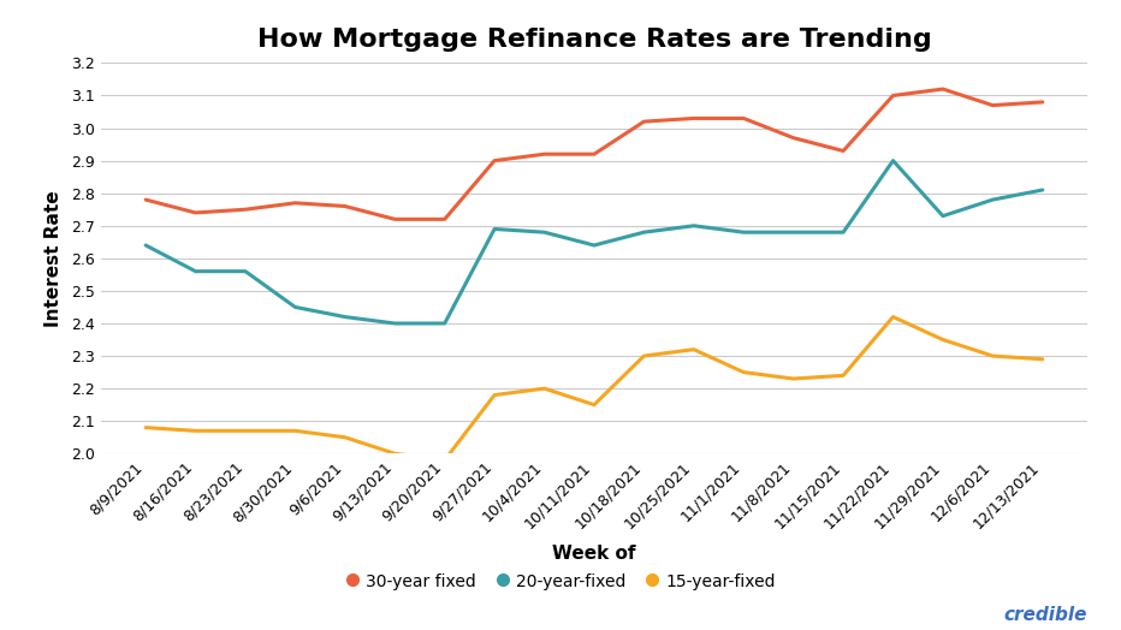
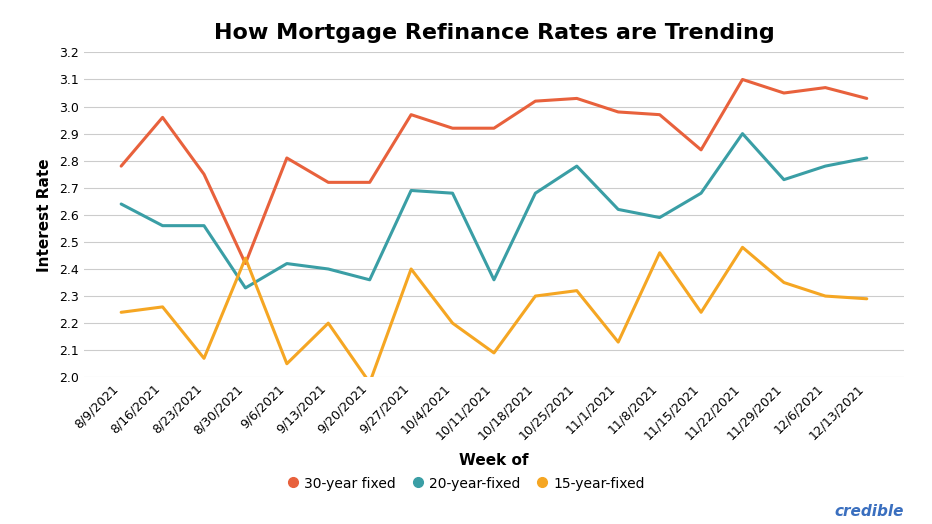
15-year-fixed/8/9/2021: 2.08 -> 2.24
30-year fixed/8/16/2021: 2.74 -> 2.96
15-year-fixed/8/16/2021: 2.07 -> 2.26
30-year fixed/8/30/2021: 2.77 -> 2.42
20-year-fixed/8/30/2021: 2.45 -> 2.33
15-year-fixed/8/30/2021: 2.07 -> 2.44
30-year fixed/9/6/2021: 2.76 -> 2.81
15-year-fixed/9/13/2021: 2.00 -> 2.20
20-year-fixed/9/20/2021: 2.40 -> 2.36
30-year fixed/9/27/2021: 2.90 -> 2.97
15-year-fixed/9/27/2021: 2.18 -> 2.40
20-year-fixed/10/11/2021: 2.64 -> 2.36
15-year-fixed/10/11/2021: 2.15 -> 2.09
20-year-fixed/10/25/2021: 2.70 -> 2.78
30-year fixed/11/1/2021: 3.03 -> 2.98
20-year-fixed/11/1/2021: 2.68 -> 2.62
15-year-fixed/11/1/2021: 2.25 -> 2.13
20-year-fixed/11/8/2021: 2.68 -> 2.59
15-year-fixed/11/8/2021: 2.23 -> 2.46
30-year fixed/11/15/2021: 2.93 -> 2.84
15-year-fixed/11/22/2021: 2.42 -> 2.48
30-year fixed/11/29/2021: 3.12 -> 3.05
30-year fixed/12/13/2021: 3.08 -> 3.03
